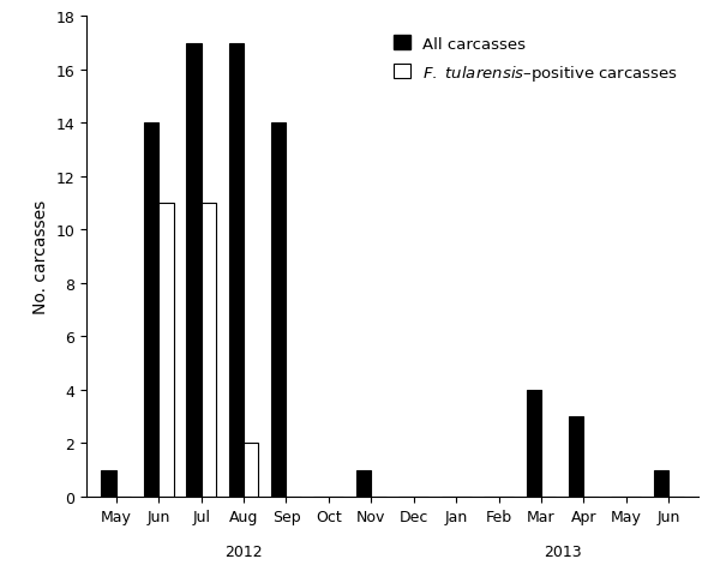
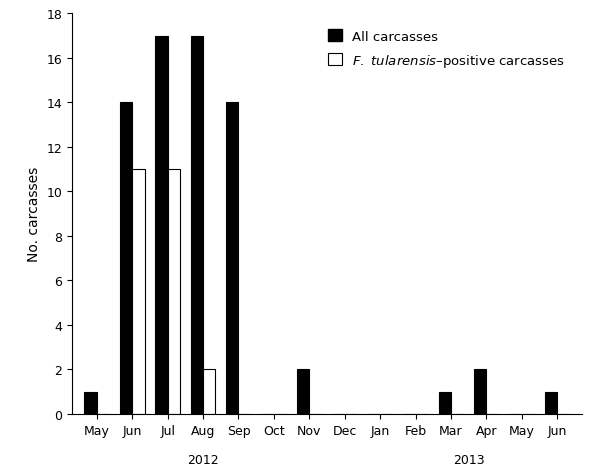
All carcasses/Nov: 1 -> 2
All carcasses/Mar: 4 -> 1
All carcasses/Apr: 3 -> 2
